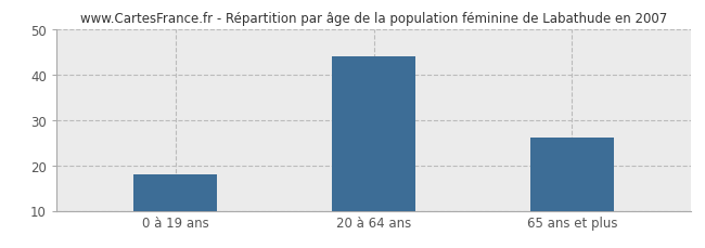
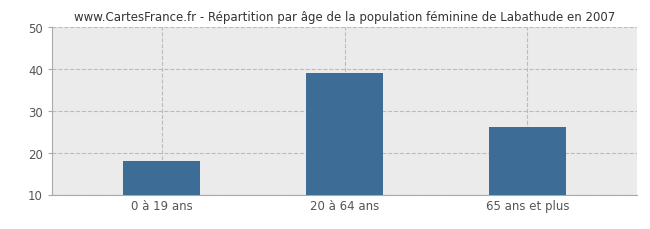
20 à 64 ans: 44 -> 39
